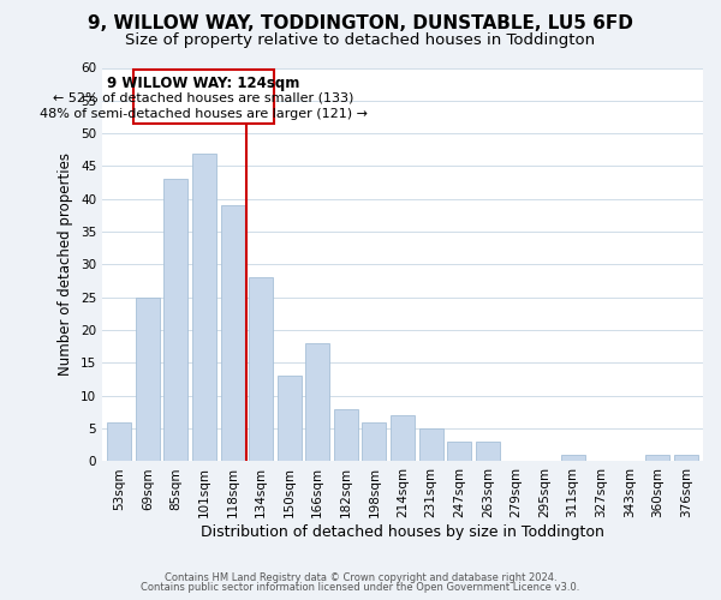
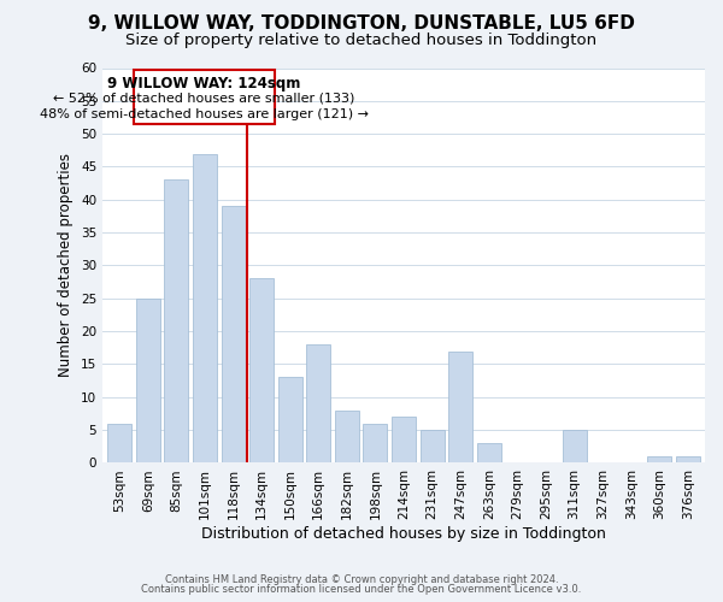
247sqm: 3 -> 17
311sqm: 1 -> 5
